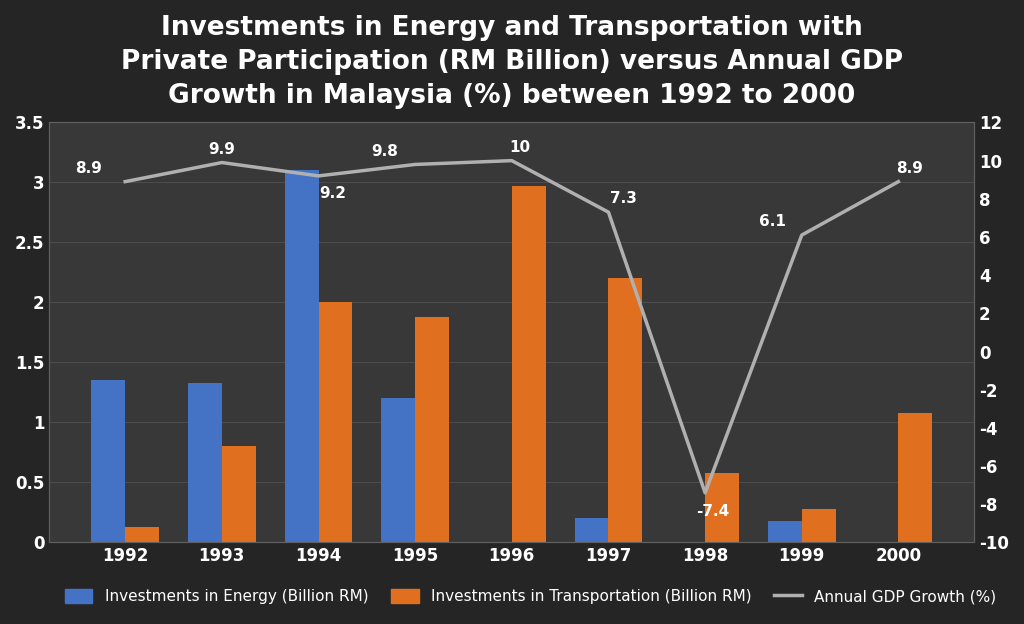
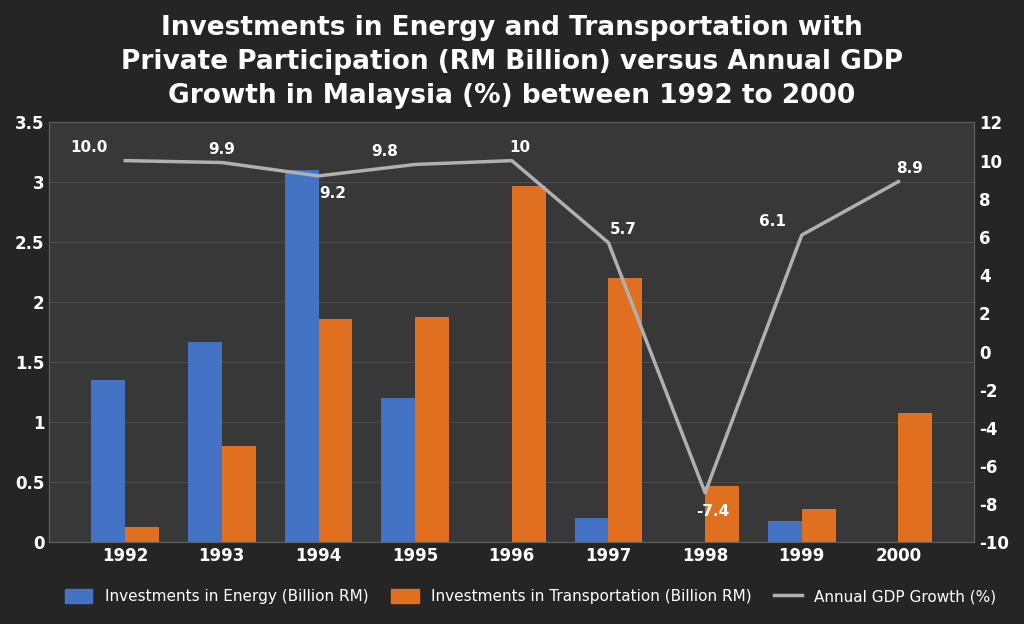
Annual GDP Growth (%)/1992: 8.9 -> 10.0
Investments in Energy (Billion RM)/1993: 1.33 -> 1.67
Investments in Transportation (Billion RM)/1994: 2.00 -> 1.86
Annual GDP Growth (%)/1997: 7.3 -> 5.7
Investments in Transportation (Billion RM)/1998: 0.58 -> 0.47
